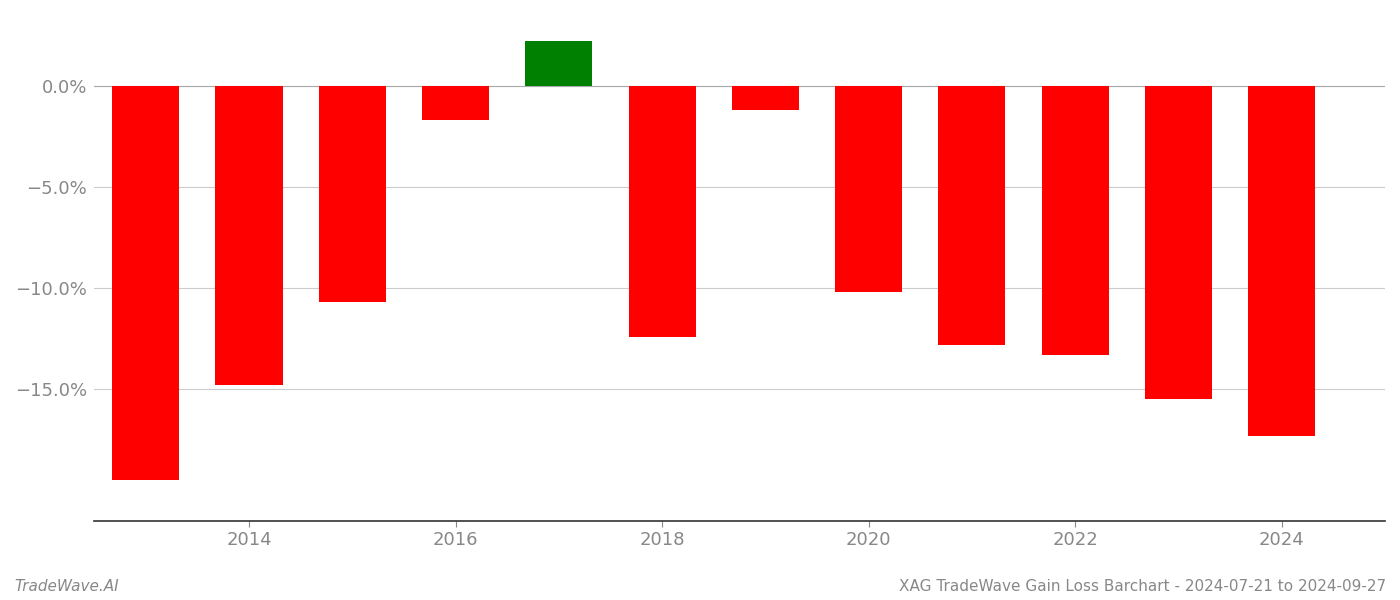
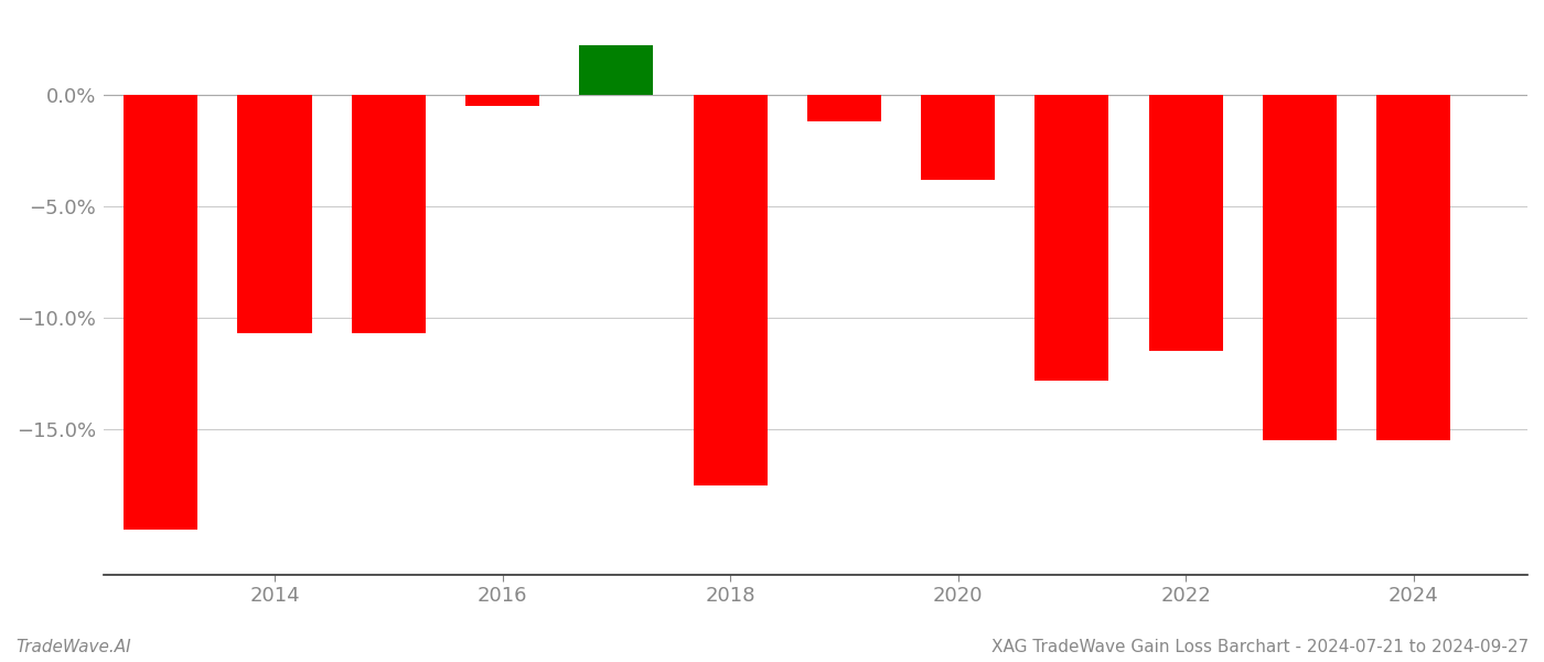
2014: -14.8% -> -10.7%
2016: -1.7% -> -0.5%
2018: -12.4% -> -17.5%
2020: -10.2% -> -3.8%
2022: -13.3% -> -11.5%
2024: -17.3% -> -15.5%
